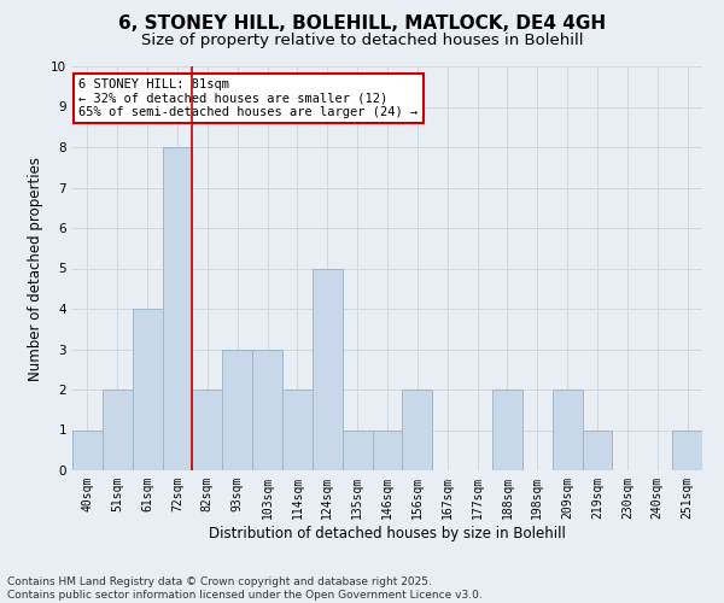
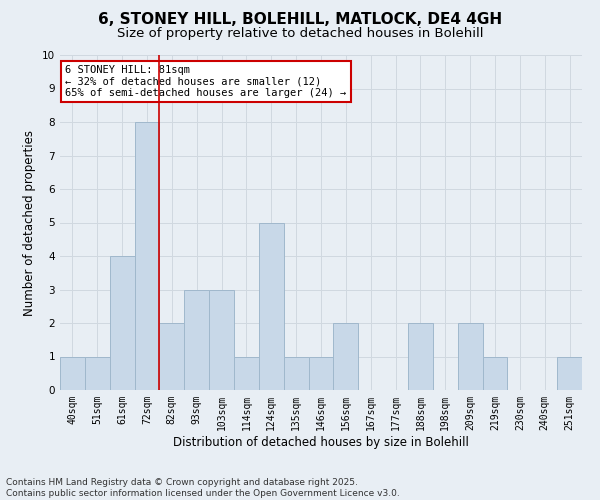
51sqm: 2 -> 1
114sqm: 2 -> 1
